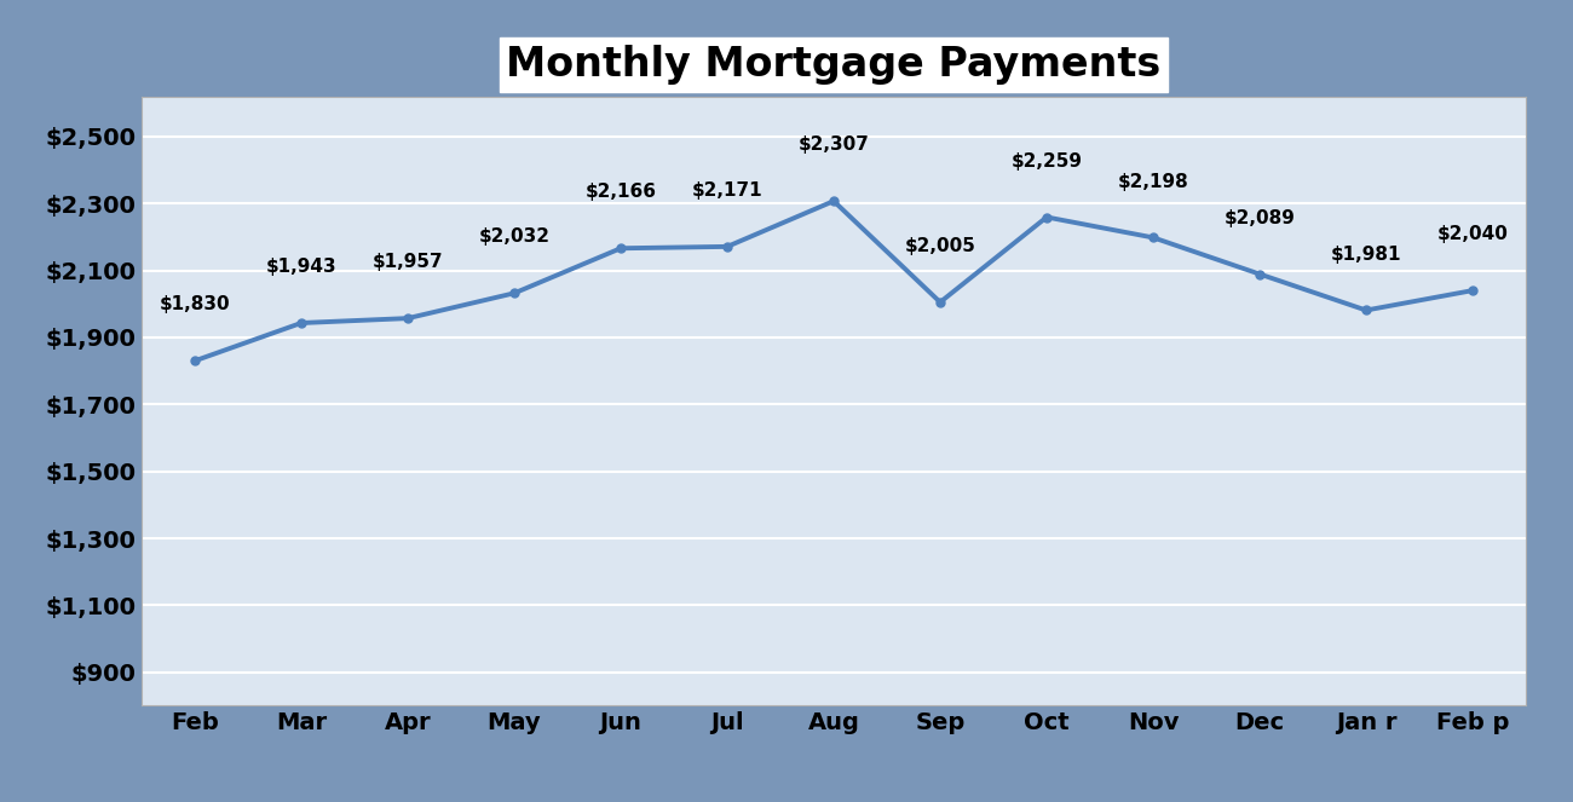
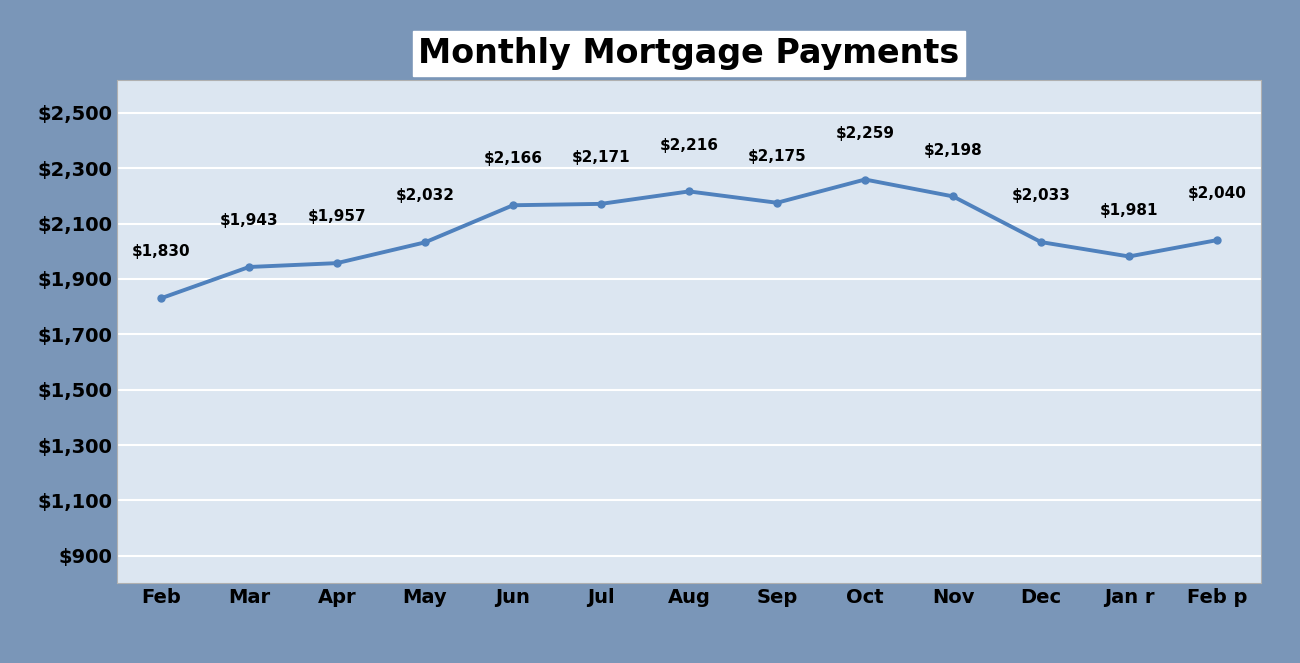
Aug: $2,307 -> $2,216
Sep: $2,005 -> $2,175
Dec: $2,089 -> $2,033
